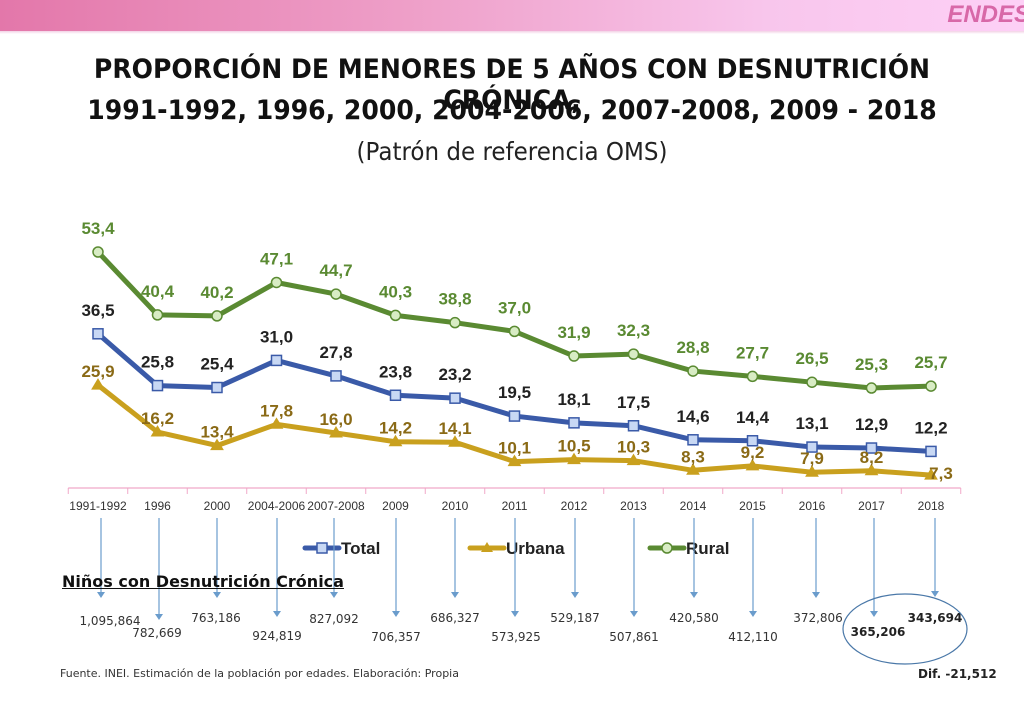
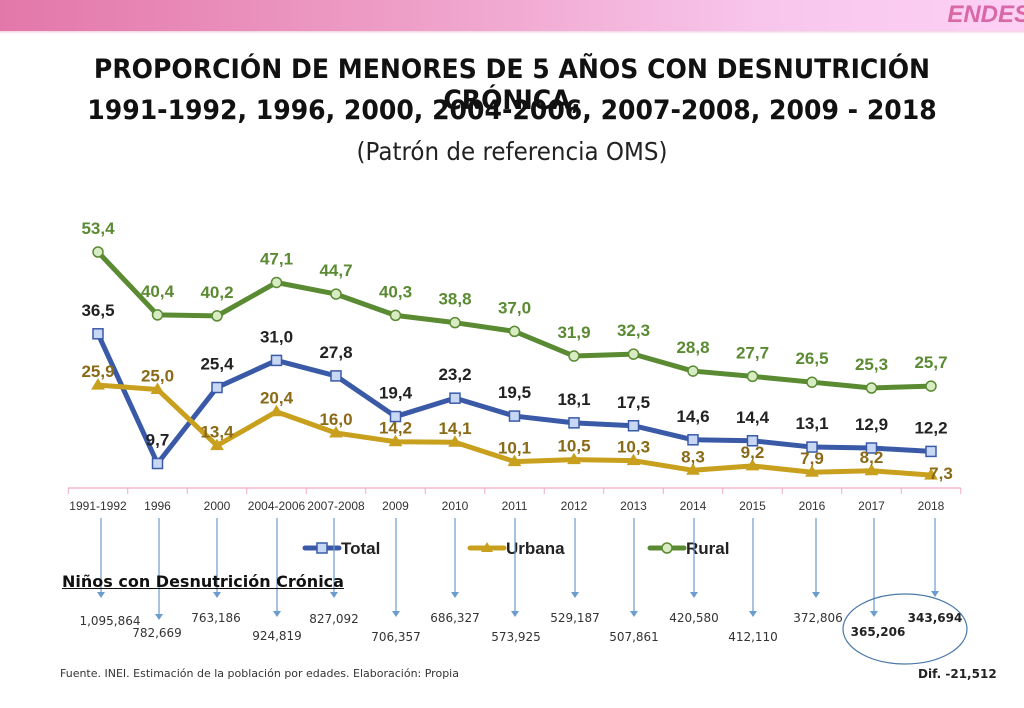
Total/1996: 25,8 -> 9,7
Urbana/1996: 16,2 -> 25,0
Urbana/2004-2006: 17,8 -> 20,4
Total/2009: 23,8 -> 19,4
